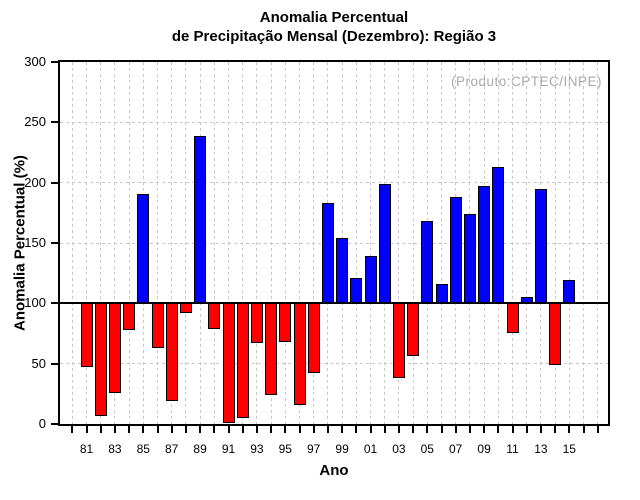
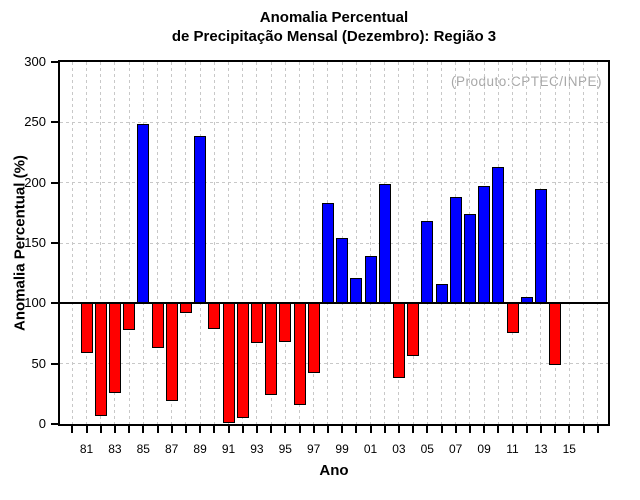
81: 47 -> 59
85: 191 -> 249
15: 119 -> 101
